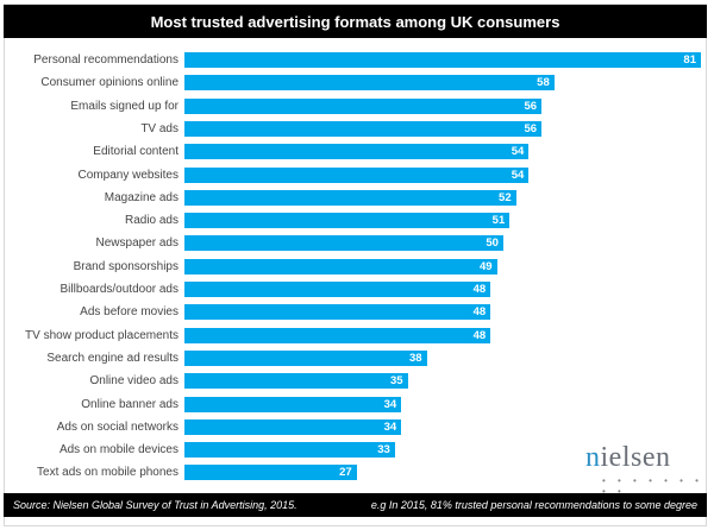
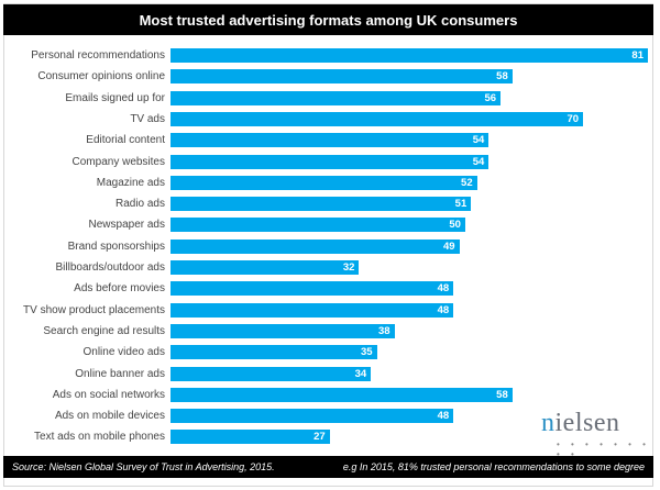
TV ads: 56 -> 70
Billboards/outdoor ads: 48 -> 32
Ads on social networks: 34 -> 58
Ads on mobile devices: 33 -> 48
